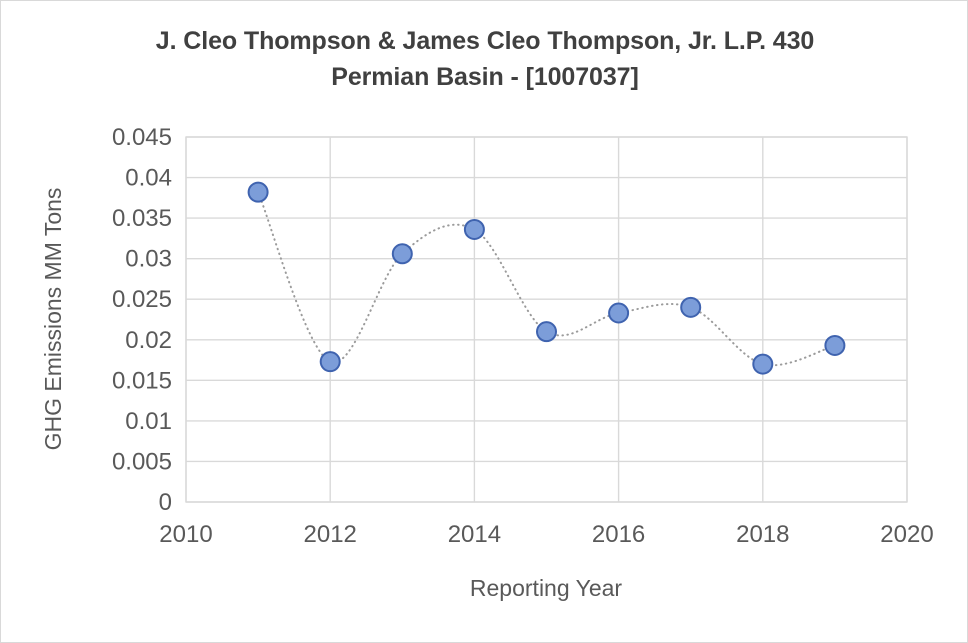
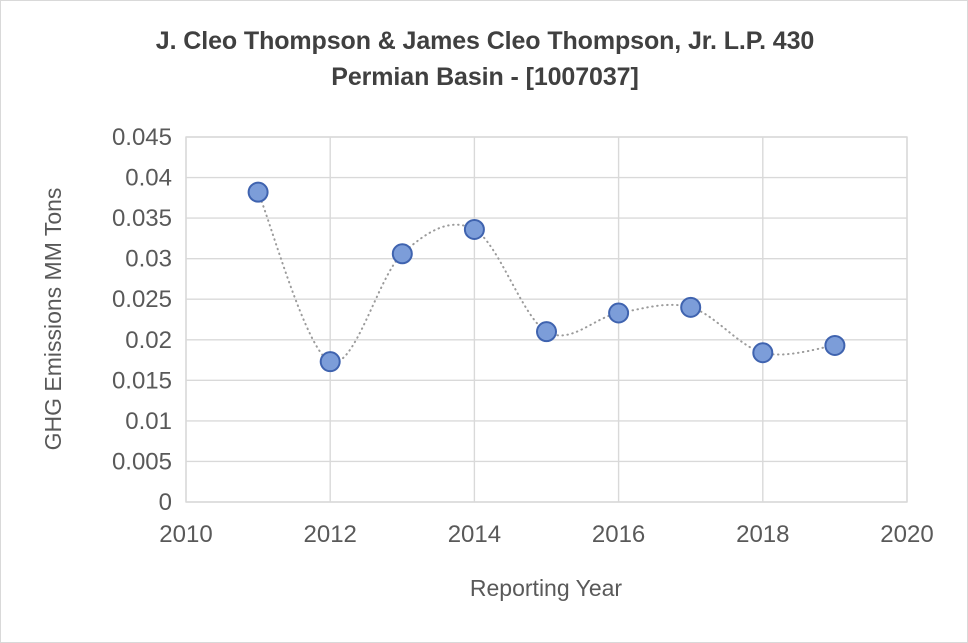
2018: 0.017 -> 0.018
